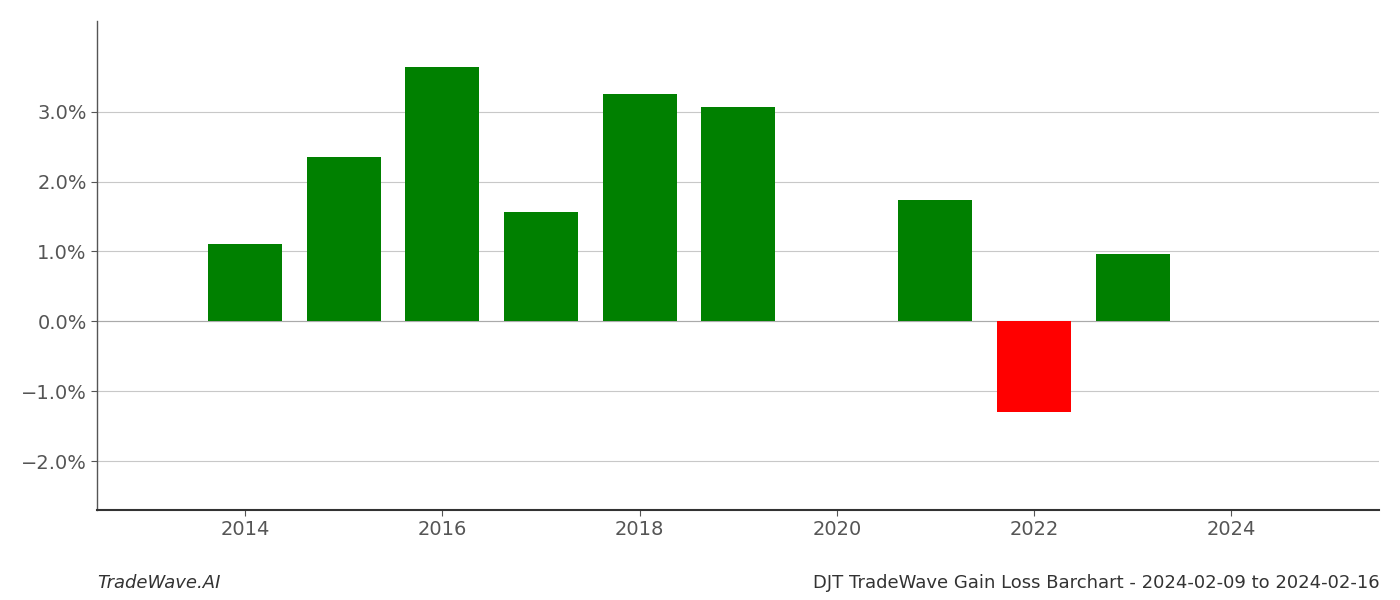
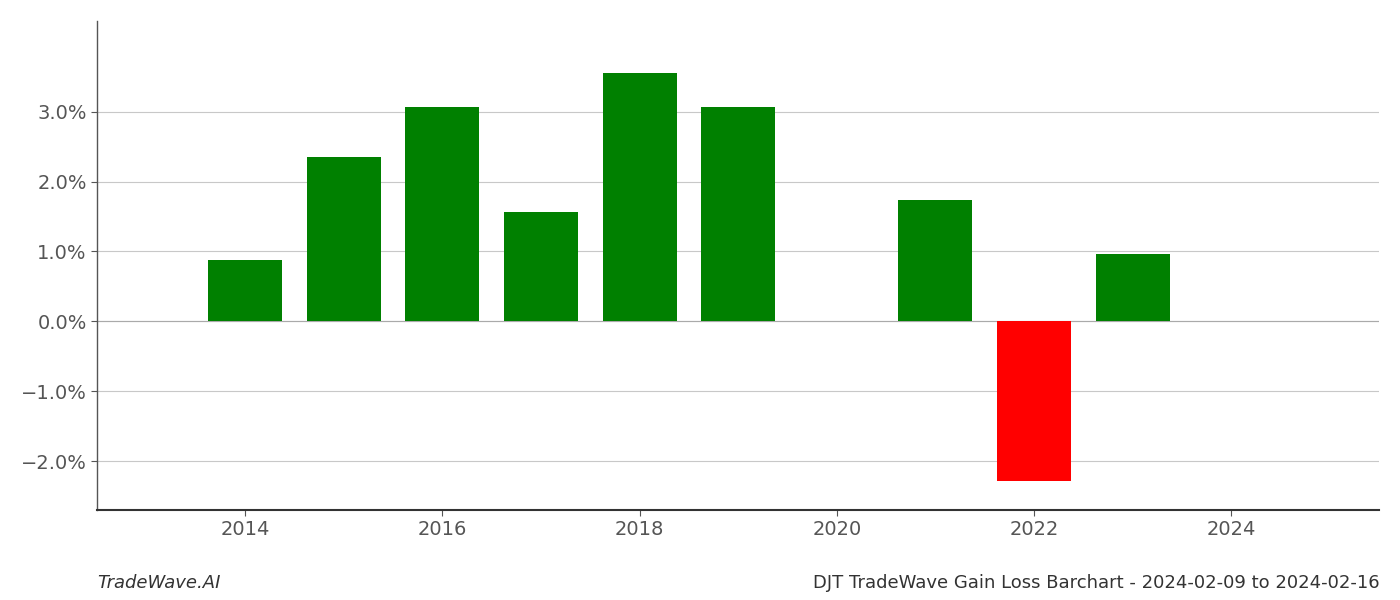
2014: 1.10% -> 0.88%
2016: 3.64% -> 3.07%
2018: 3.26% -> 3.55%
2022: -1.30% -> -2.28%
